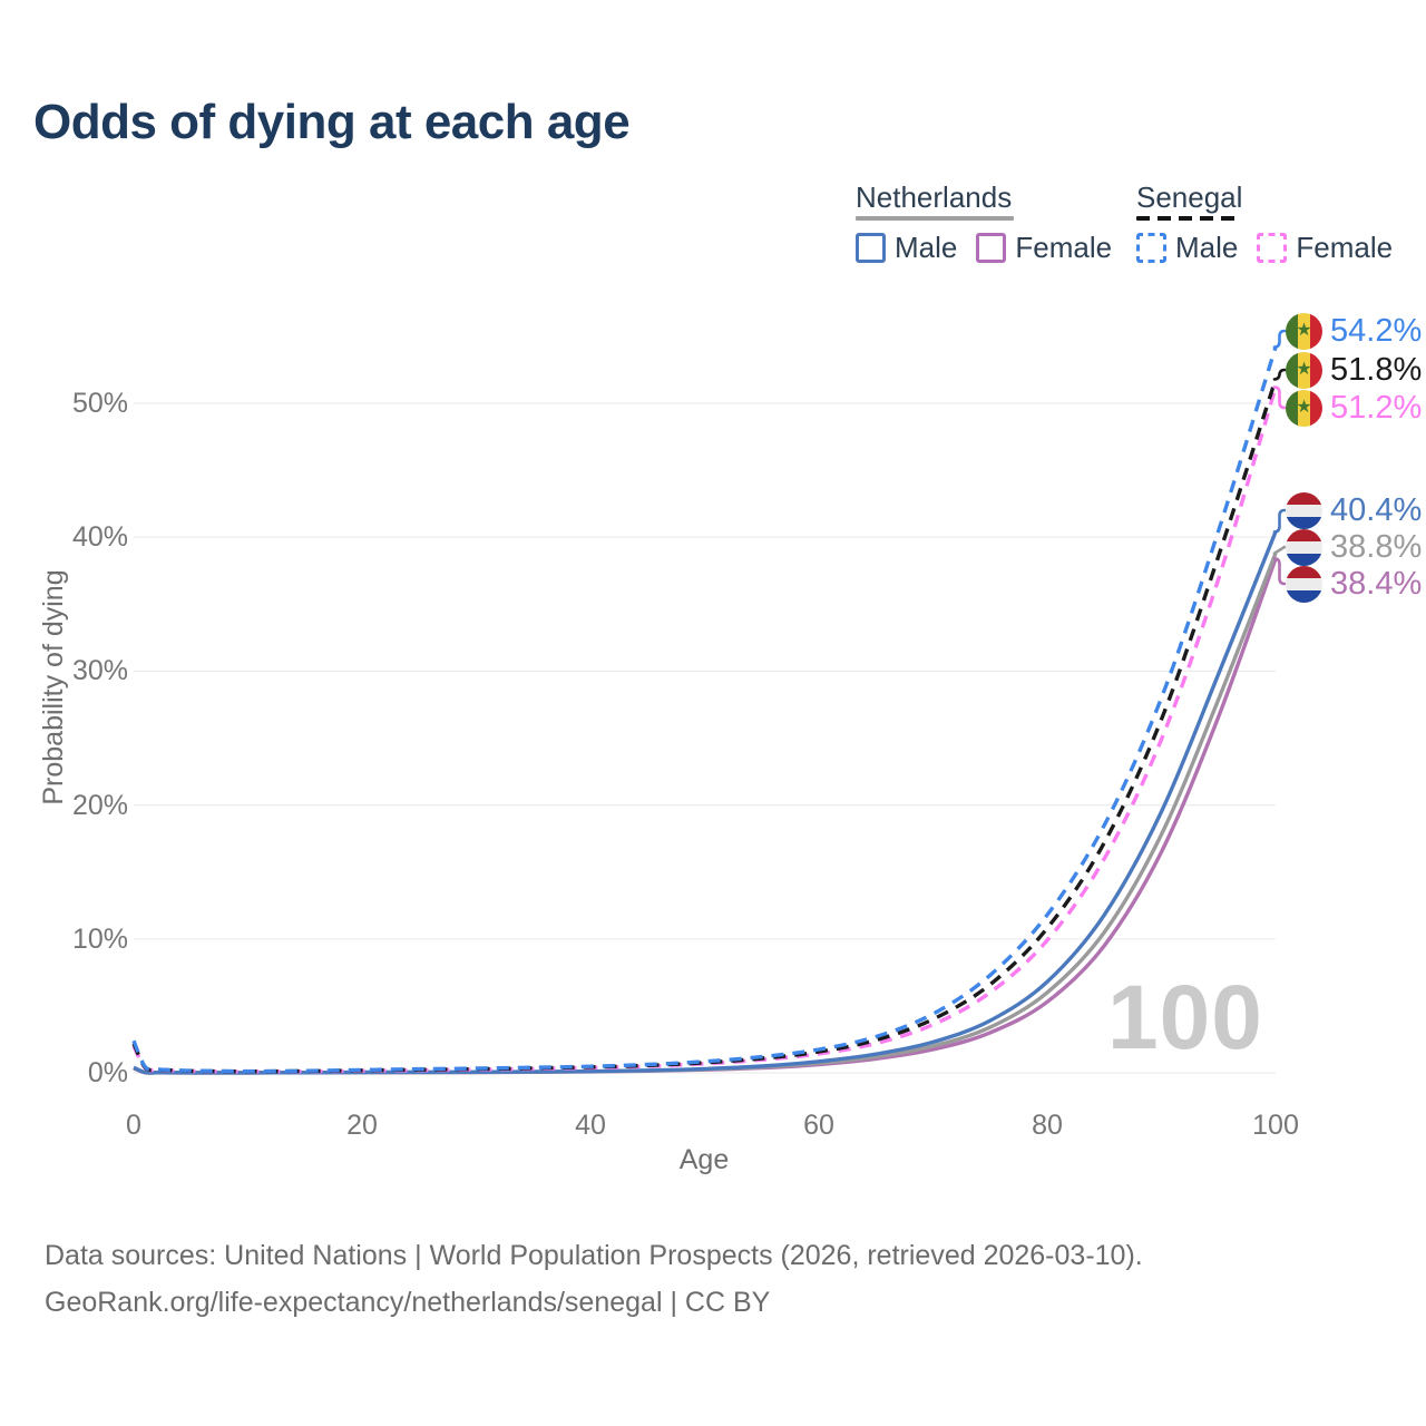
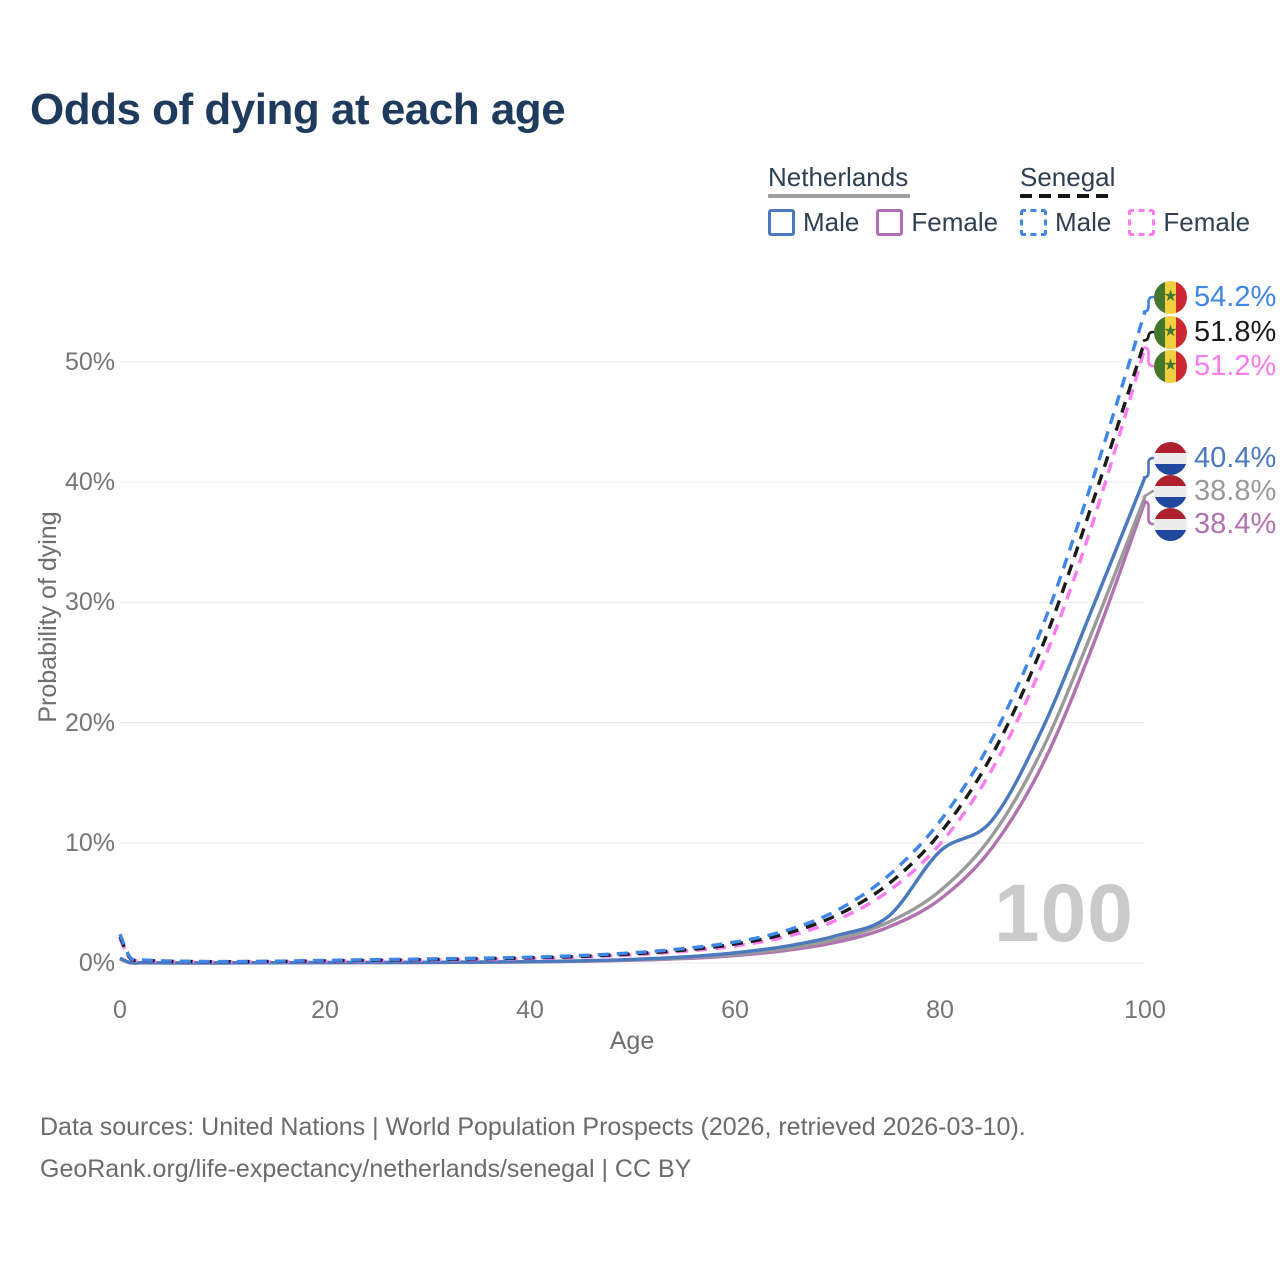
Netherlands Male/80: 6.8% -> 9.3%
